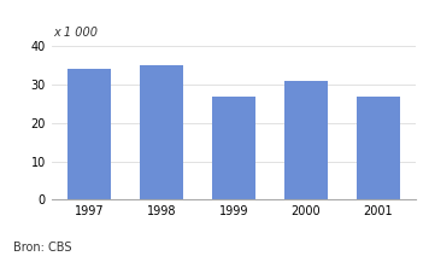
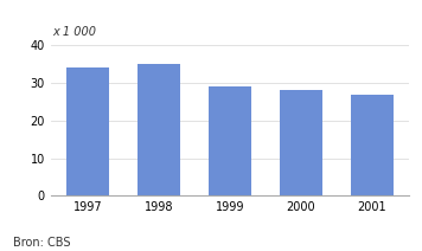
1999: 27 -> 29
2000: 31 -> 28
